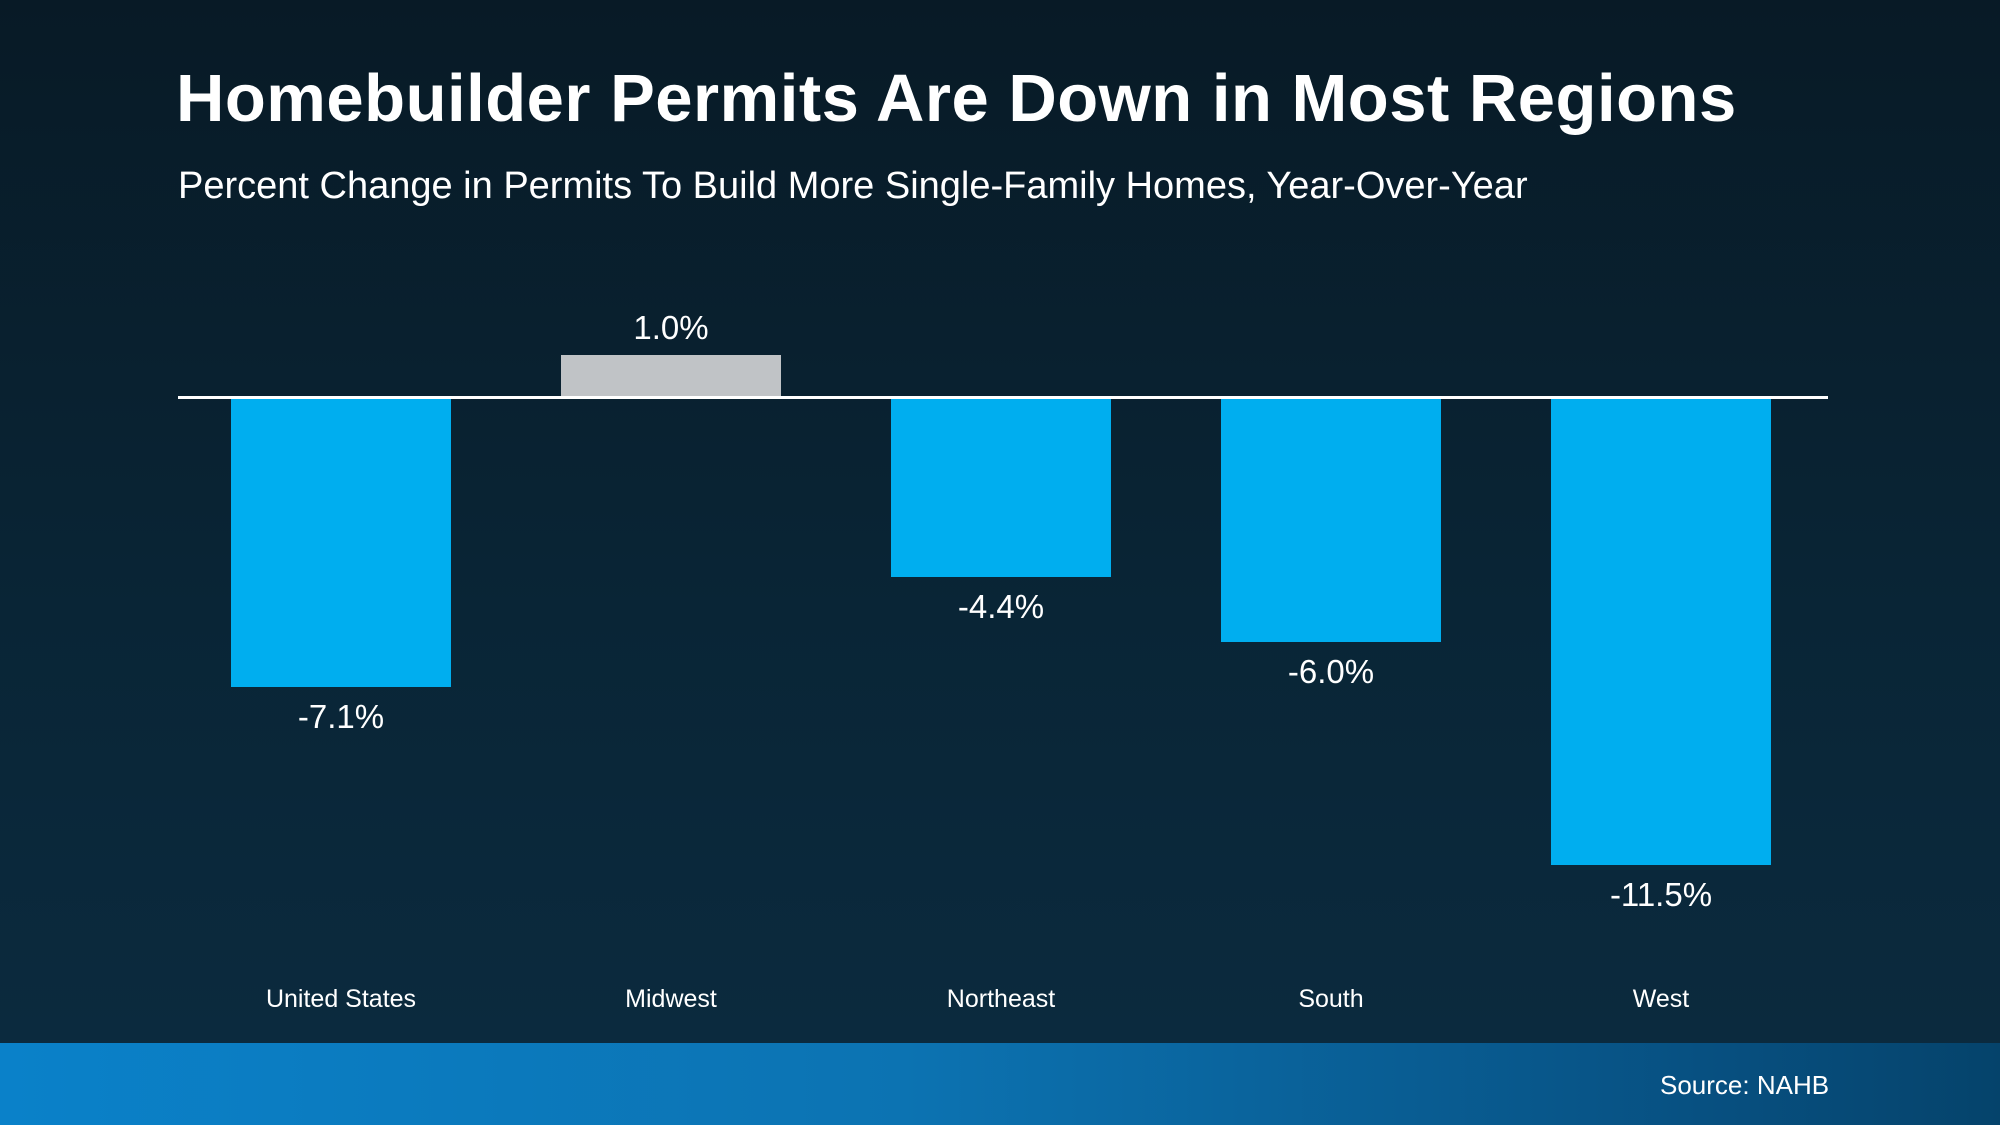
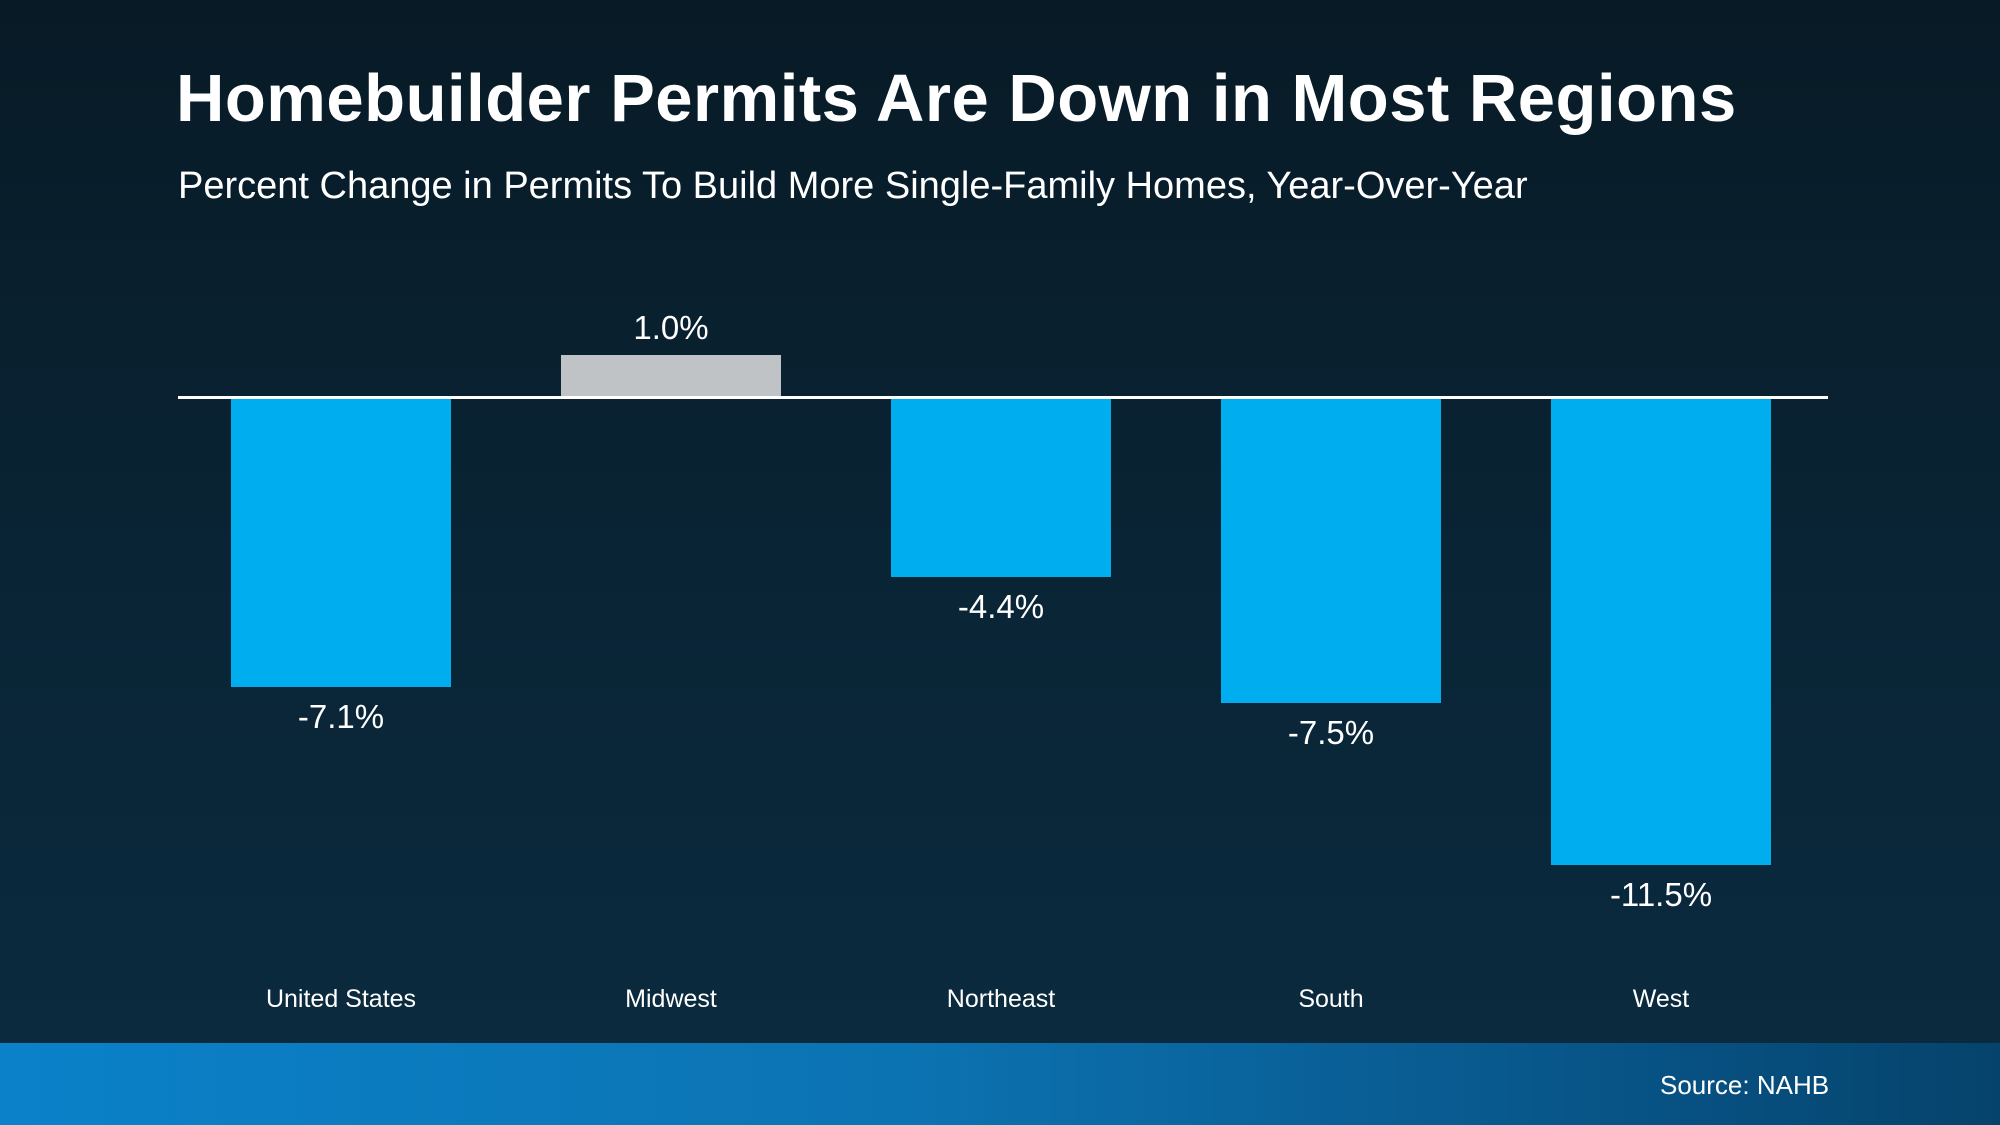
South: -6.0% -> -7.5%
